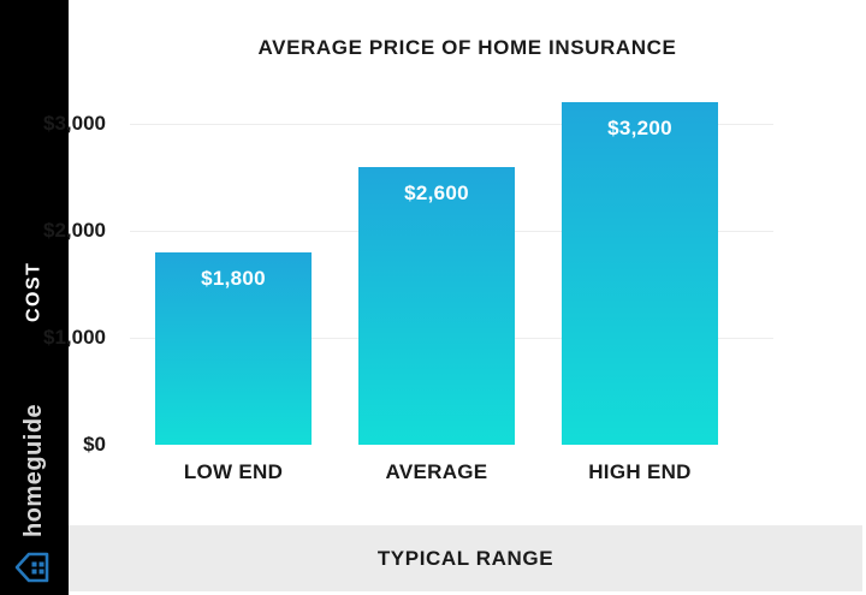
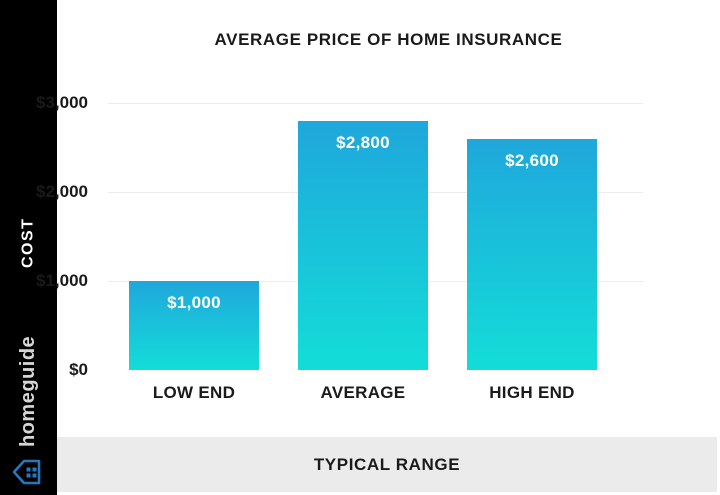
LOW END: $1,800 -> $1,000
AVERAGE: $2,600 -> $2,800
HIGH END: $3,200 -> $2,600
